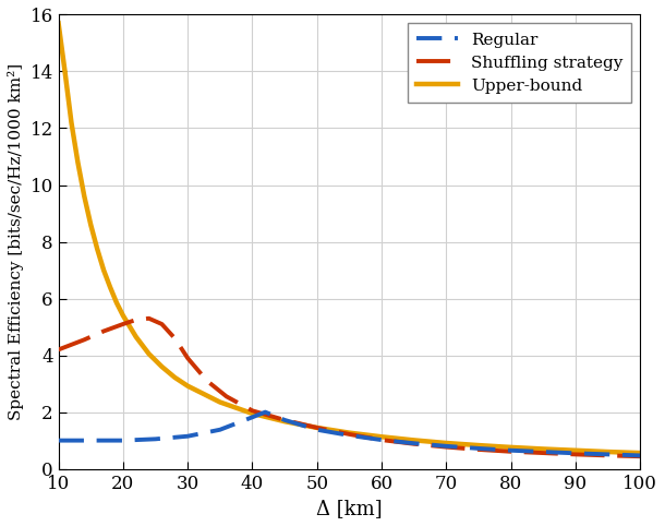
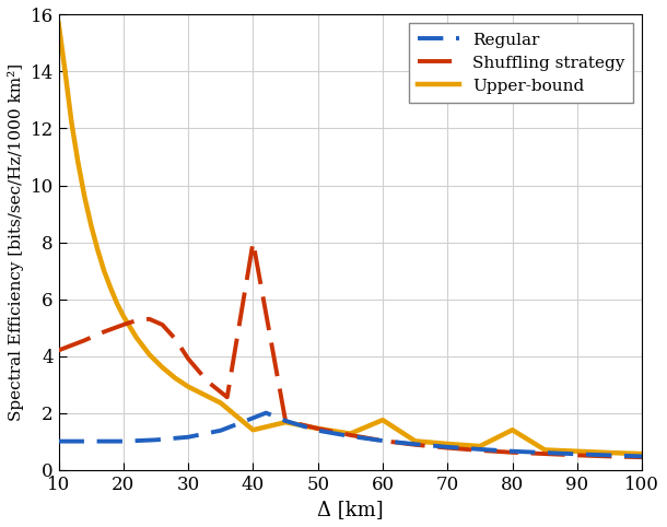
Shuffling strategy/40: 2.05 -> 8.00
Upper-bound/40: 1.95 -> 1.40
Upper-bound/60: 1.13 -> 1.75
Upper-bound/80: 0.76 -> 1.40
